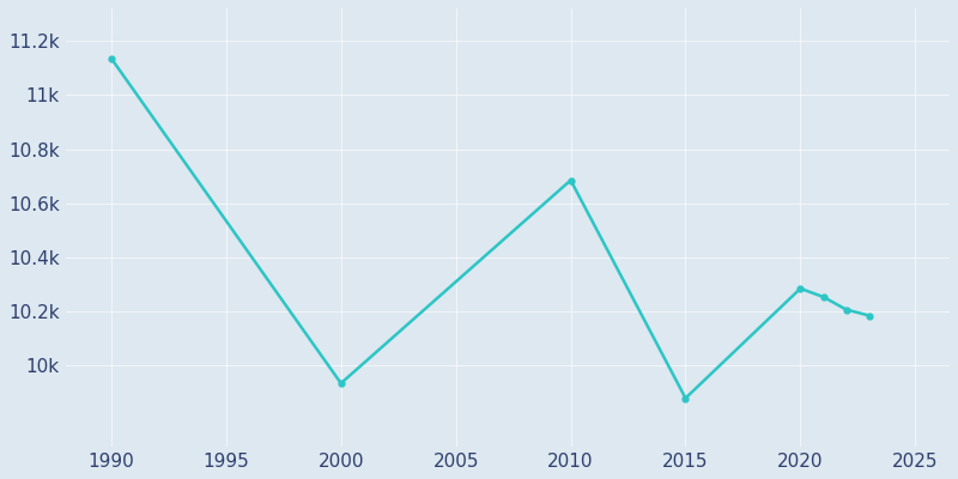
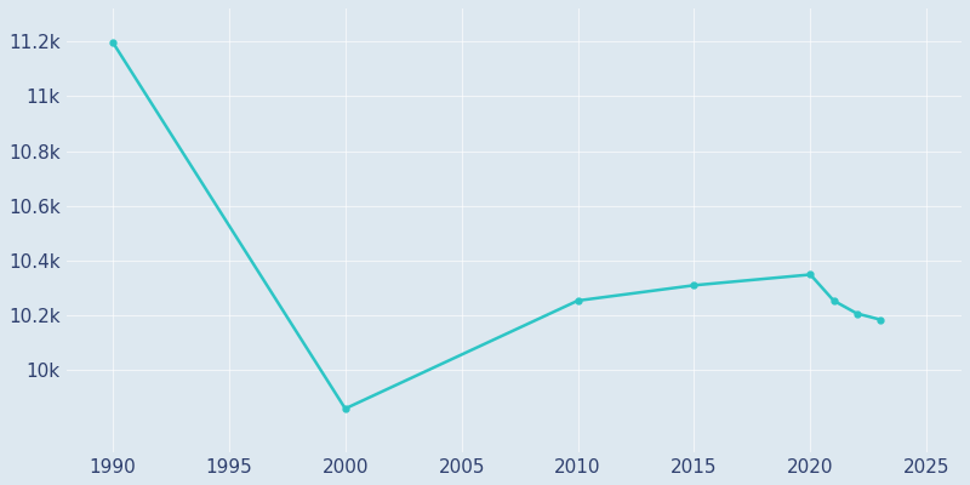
1990: 11.135k -> 11.197k
2000: 9.935k -> 9.860k
2010: 10.685k -> 10.254k
2015: 9.880k -> 10.310k
2020: 10.285k -> 10.349k
